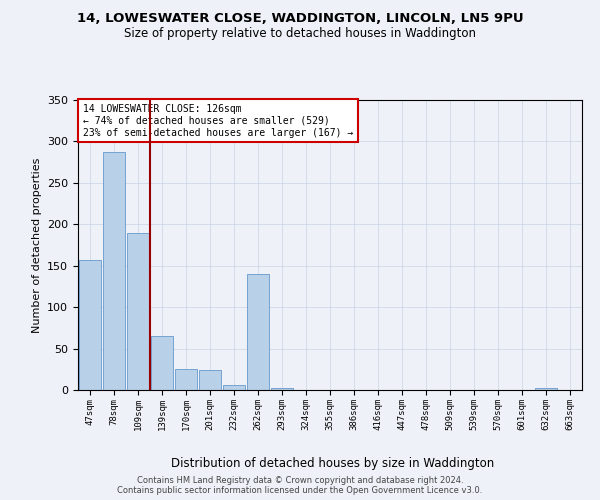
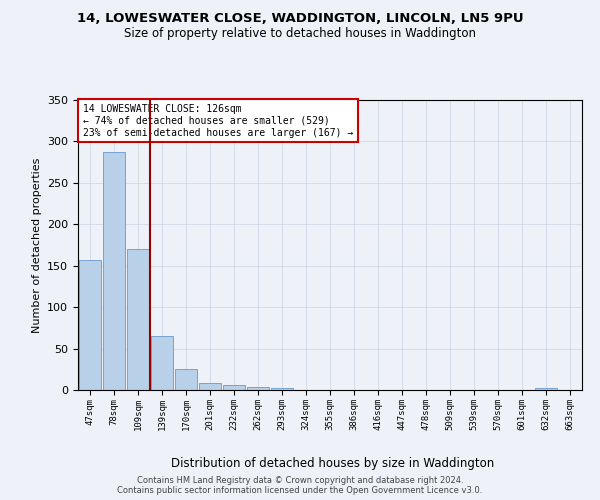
109sqm: 190 -> 170
201sqm: 24 -> 9
262sqm: 140 -> 4
